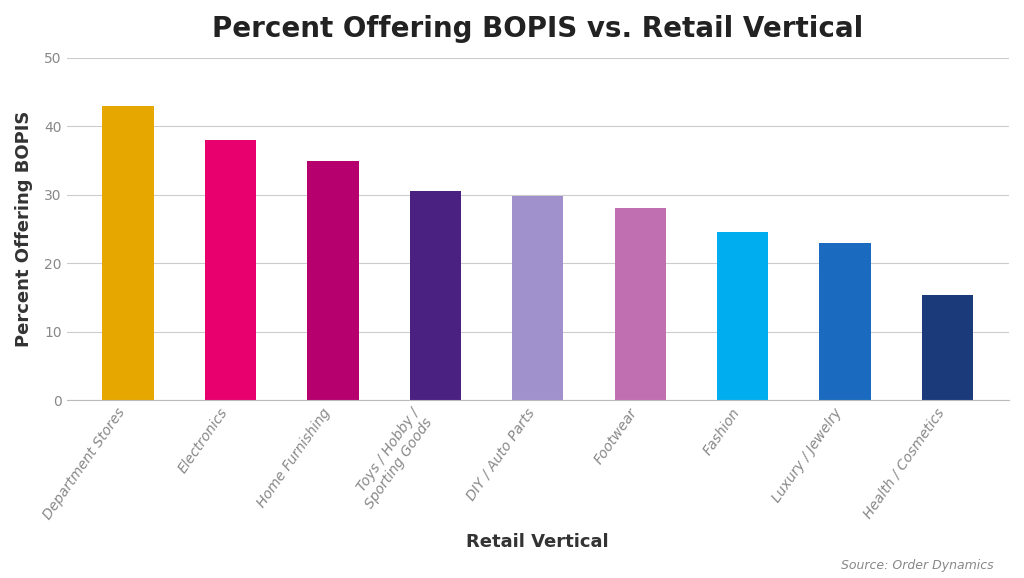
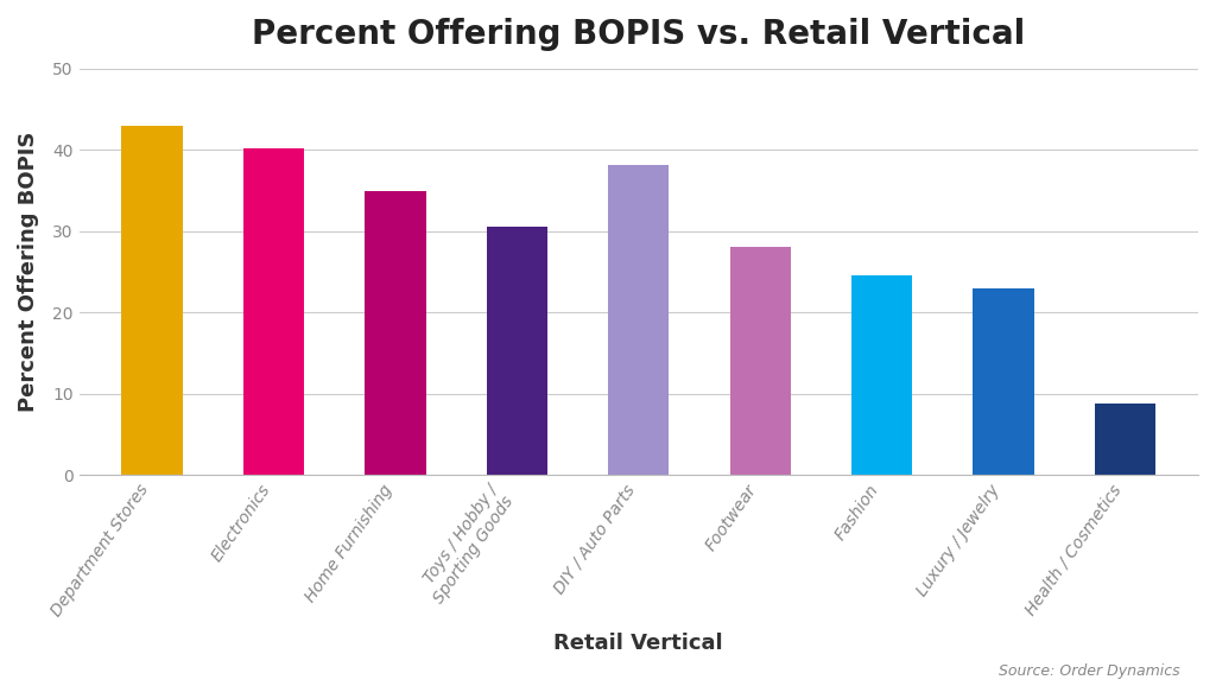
Electronics: 38.0 -> 40.2
DIY / Auto Parts: 29.8 -> 38.2
Health / Cosmetics: 15.3 -> 8.8
